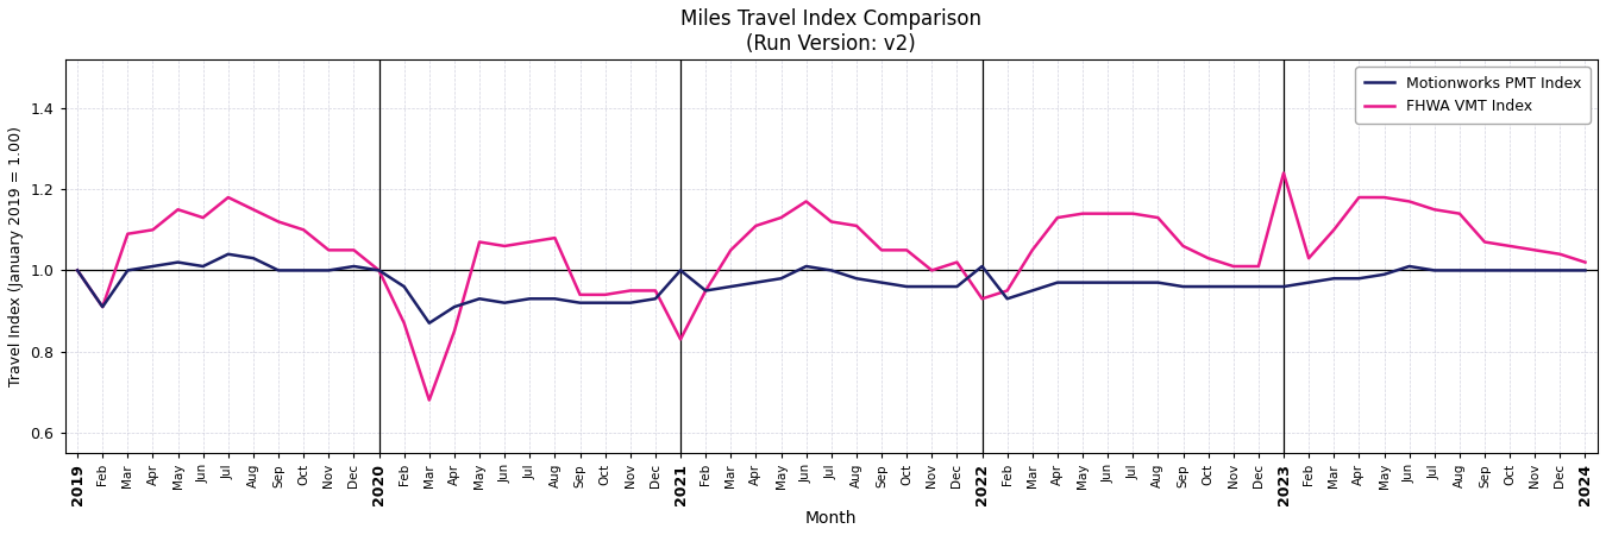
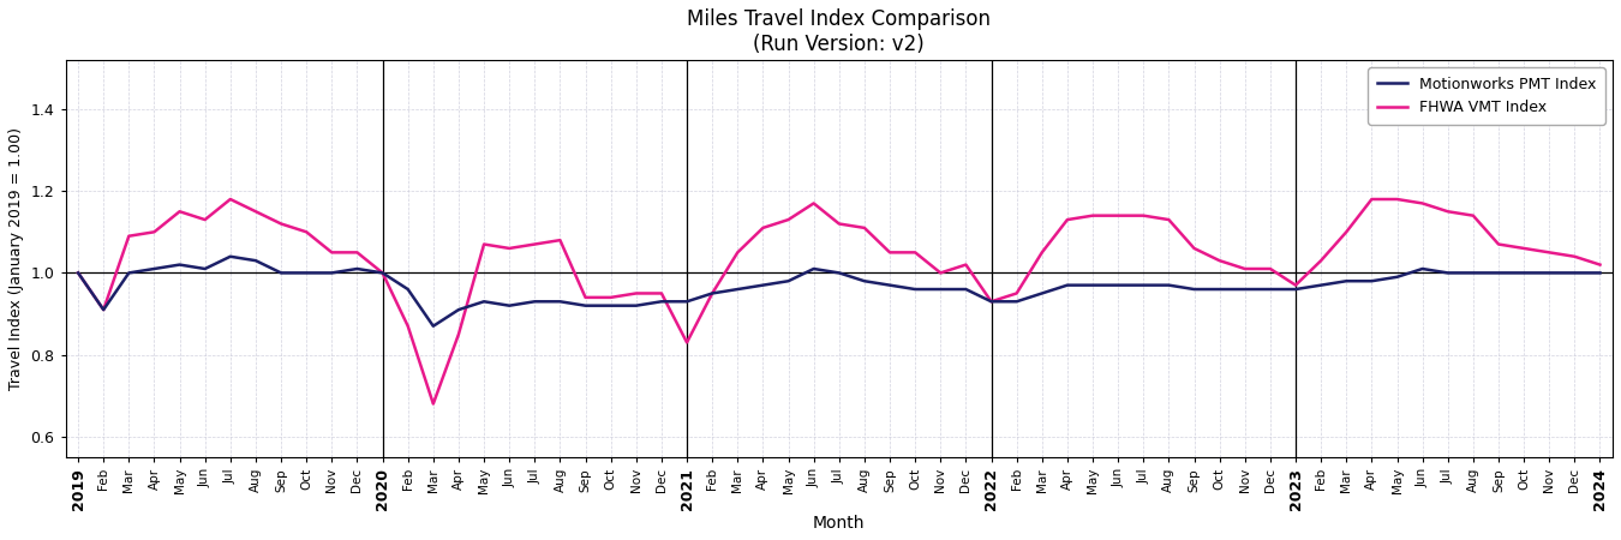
Motionworks PMT Index/2021: 1.00 -> 0.93
Motionworks PMT Index/2022: 1.01 -> 0.93
FHWA VMT Index/2023: 1.24 -> 0.97
